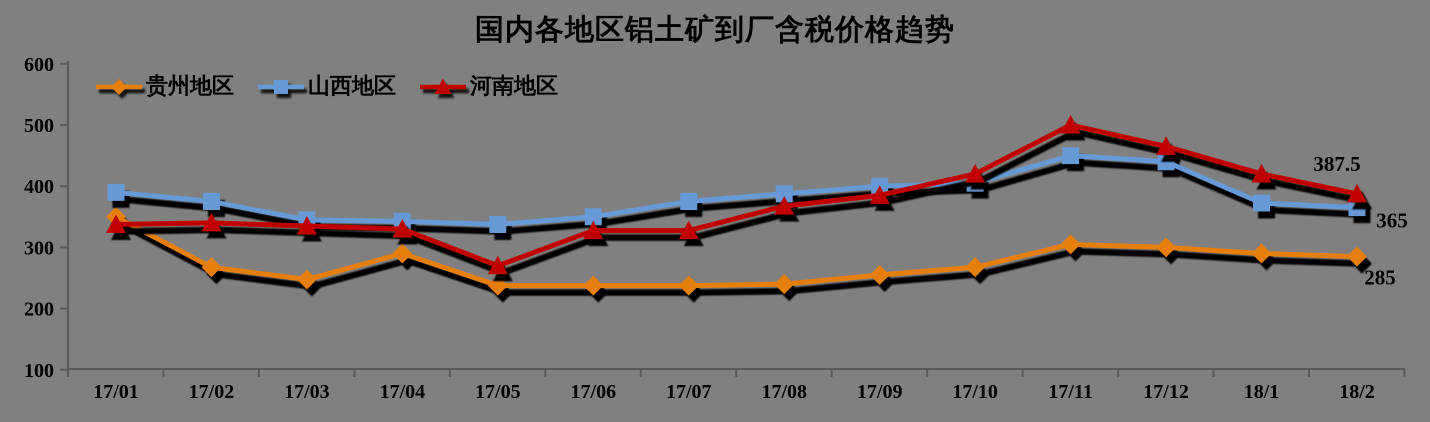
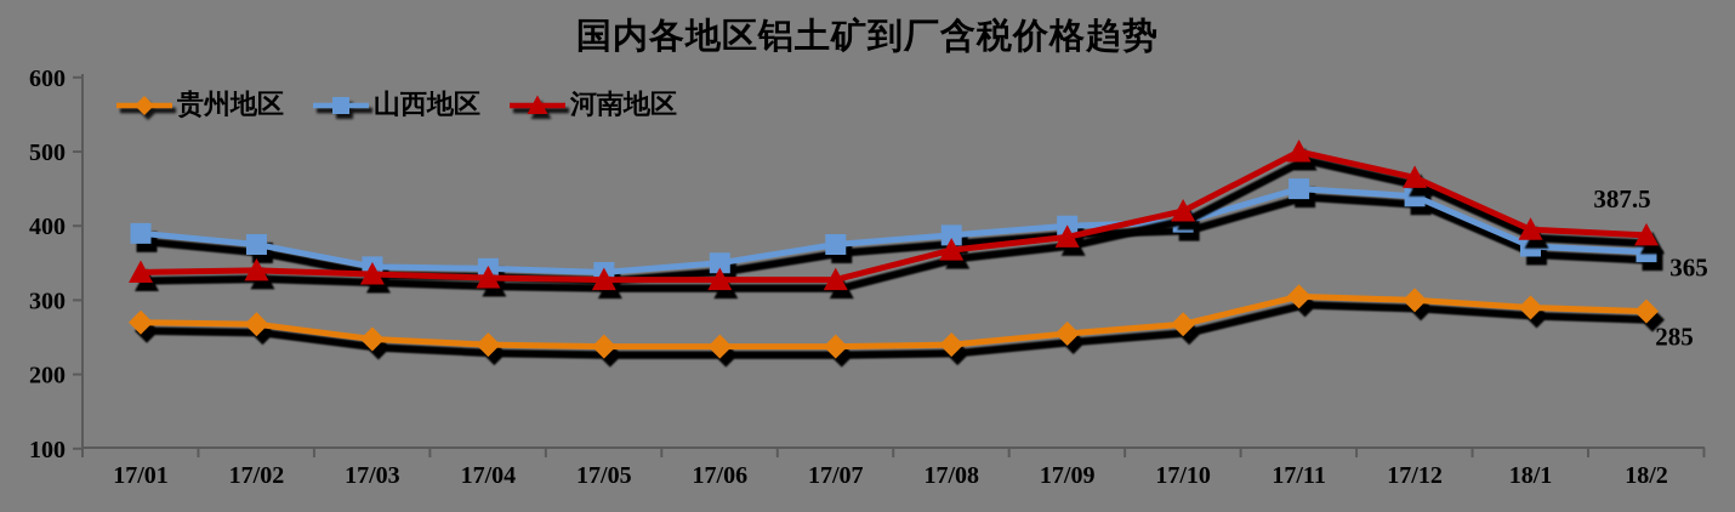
贵州地区/17/01: 350 -> 270
贵州地区/17/04: 290 -> 240
河南地区/17/05: 270 -> 330
河南地区/18/1: 420 -> 400
